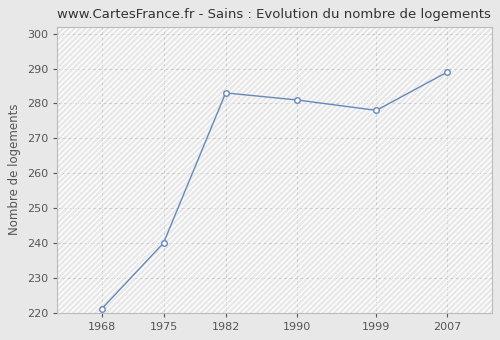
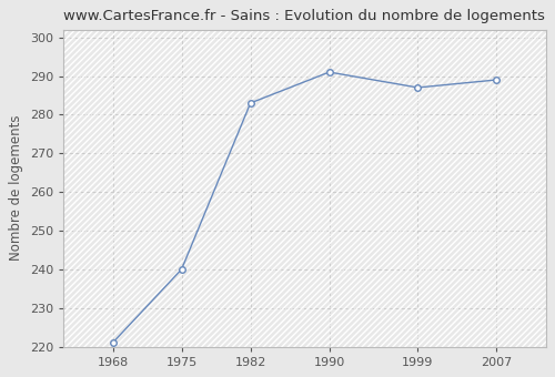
1990: 281 -> 291
1999: 278 -> 287
